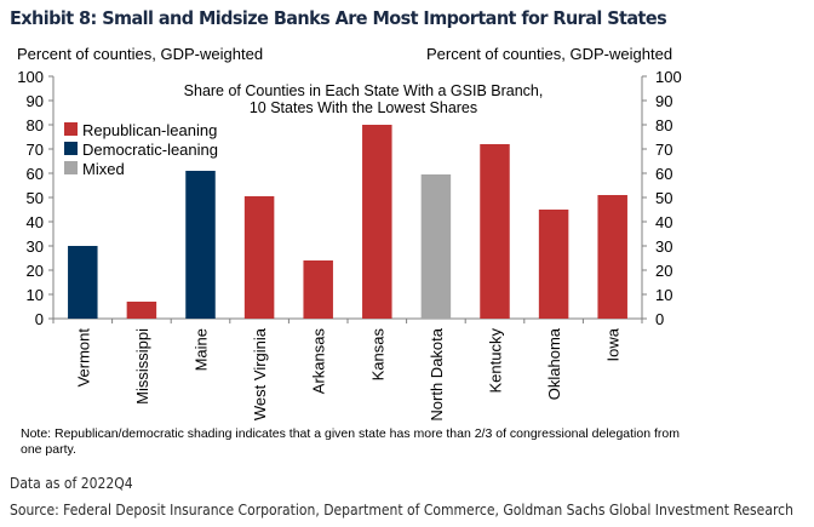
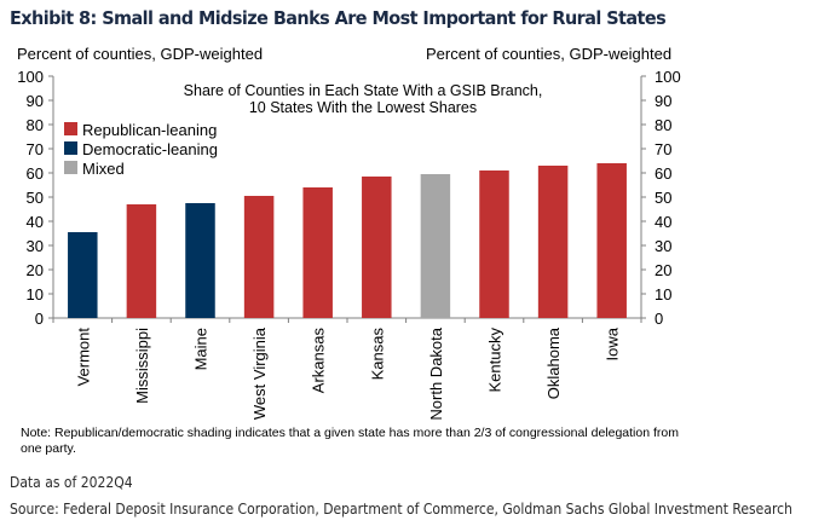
Vermont: 30 -> 36
Mississippi: 7 -> 47
Maine: 61 -> 48
Arkansas: 24 -> 54
Kansas: 80 -> 58
Kentucky: 72 -> 61
Oklahoma: 45 -> 63
Iowa: 51 -> 64
